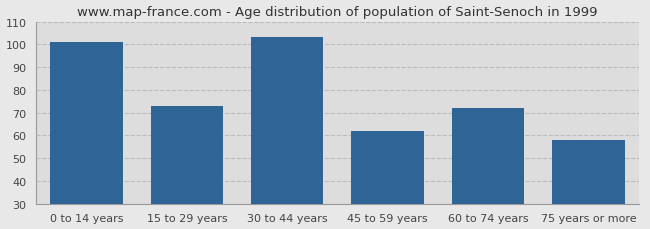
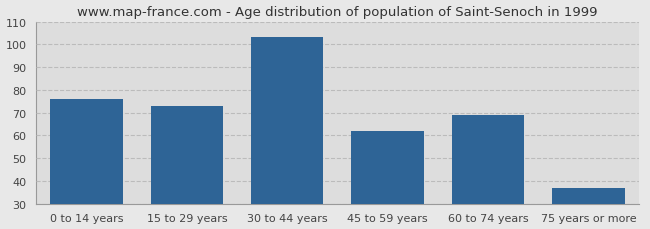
0 to 14 years: 101 -> 76
60 to 74 years: 72 -> 69
75 years or more: 58 -> 37
